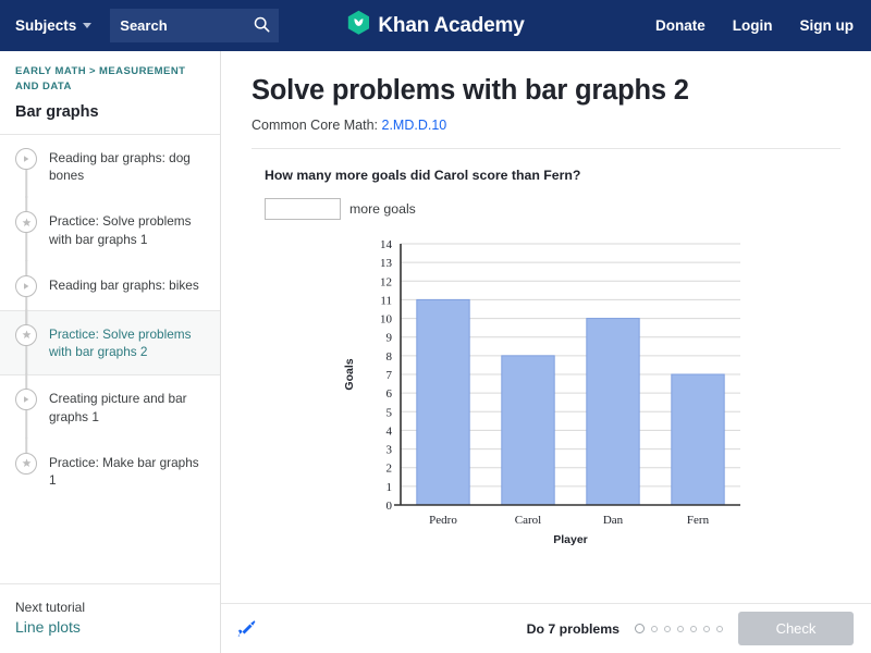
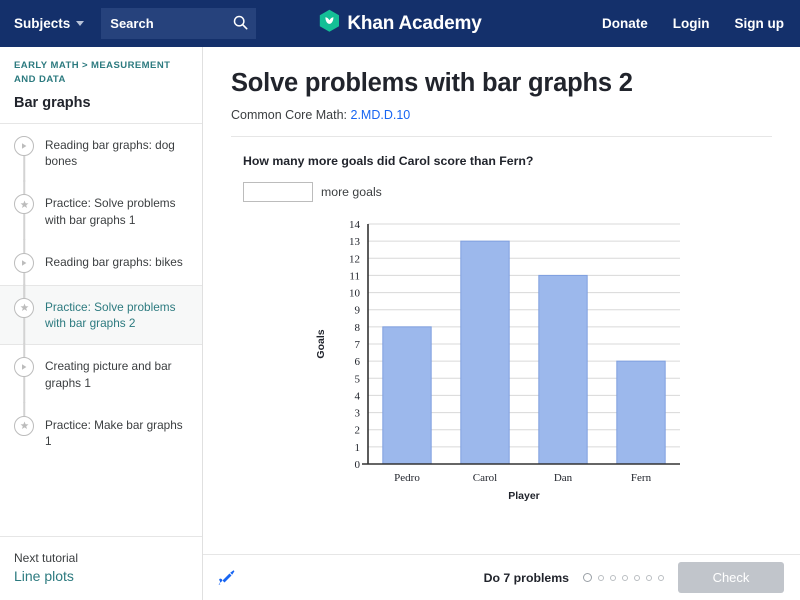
Pedro: 11 -> 8
Carol: 8 -> 13
Dan: 10 -> 11
Fern: 7 -> 6
